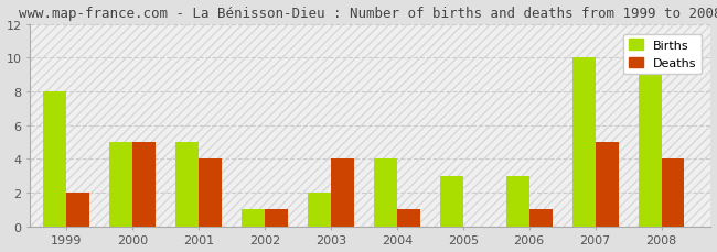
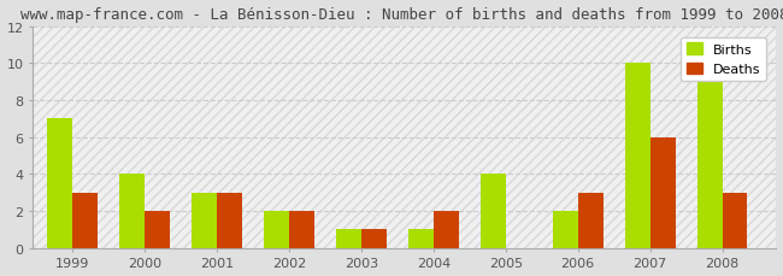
Births/1999: 8 -> 7
Deaths/1999: 2 -> 3
Births/2000: 5 -> 4
Deaths/2000: 5 -> 2
Births/2001: 5 -> 3
Deaths/2001: 4 -> 3
Births/2002: 1 -> 2
Deaths/2002: 1 -> 2
Births/2003: 2 -> 1
Deaths/2003: 4 -> 1
Births/2004: 4 -> 1
Deaths/2004: 1 -> 2
Births/2005: 3 -> 4
Births/2006: 3 -> 2
Deaths/2006: 1 -> 3
Deaths/2007: 5 -> 6
Deaths/2008: 4 -> 3
